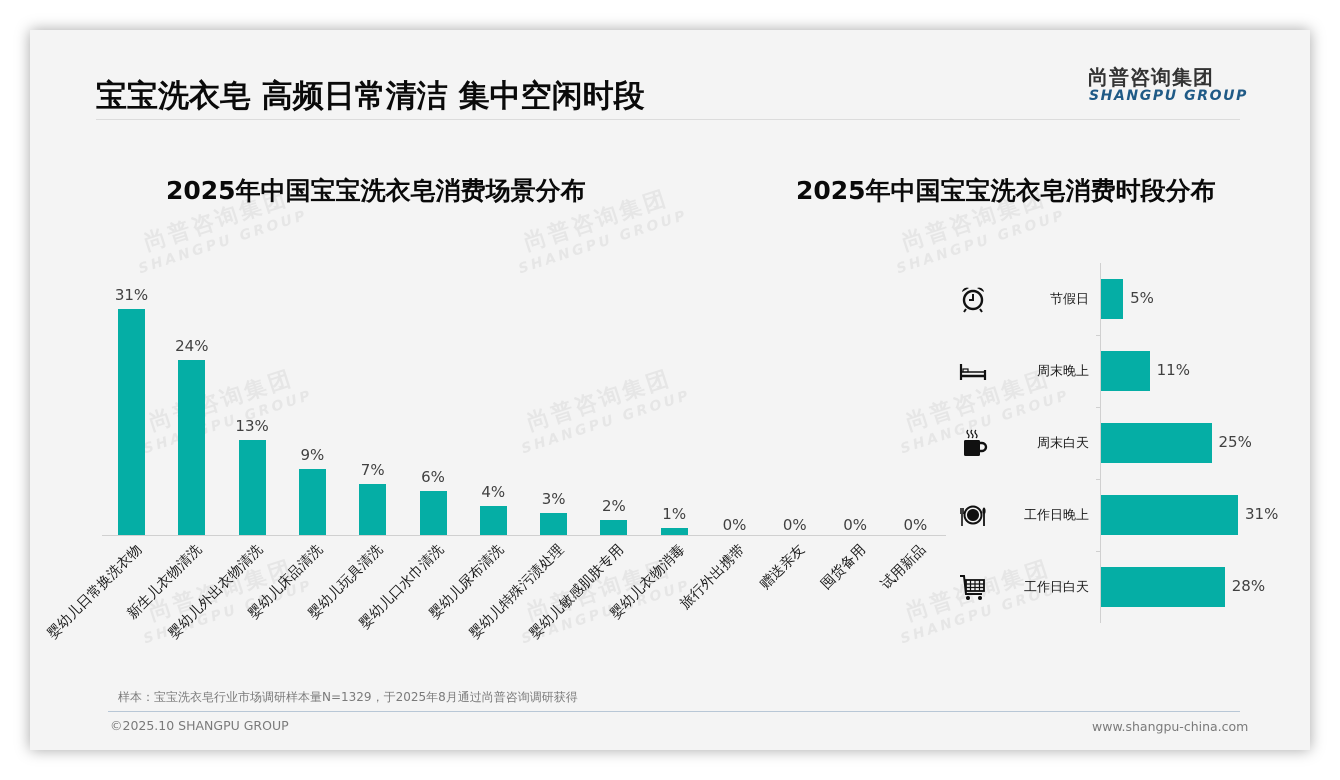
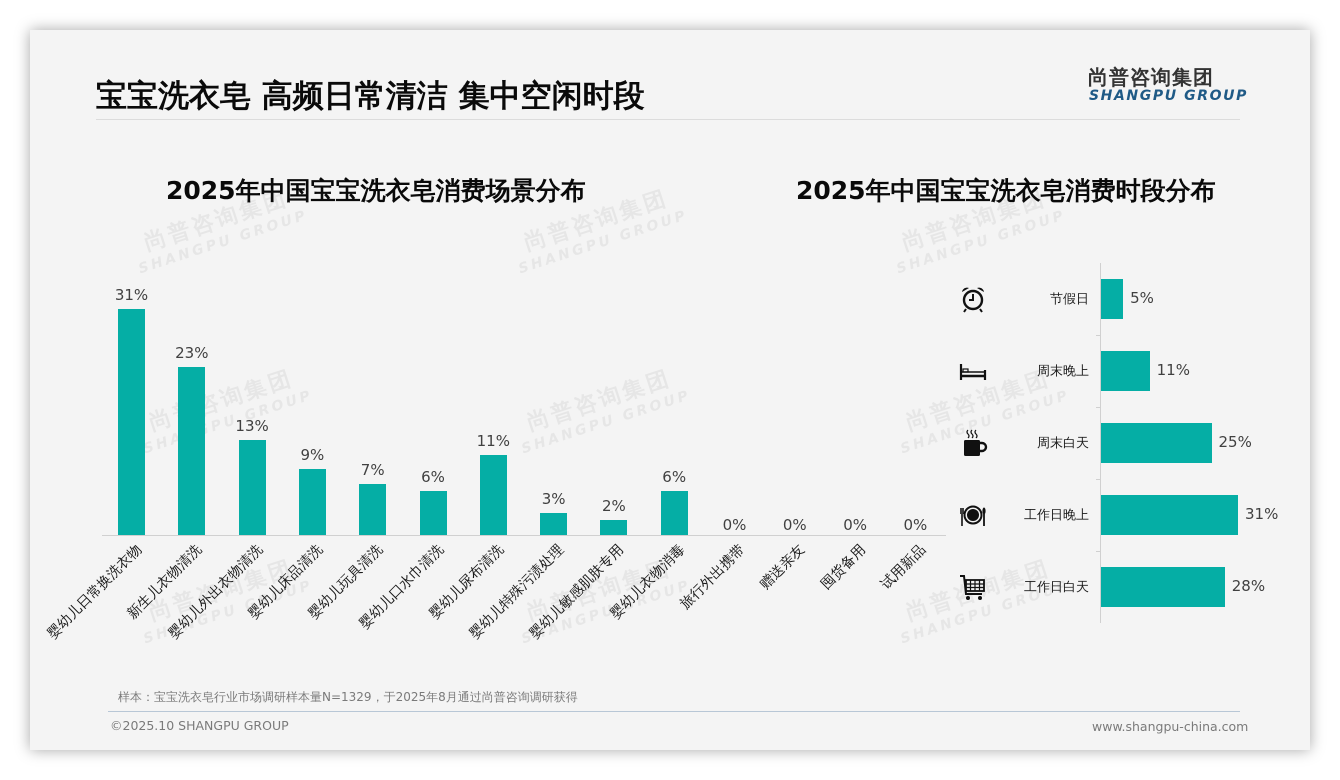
2025年中国宝宝洗衣皂消费场景分布/新生儿衣物清洗: 24% -> 23%
2025年中国宝宝洗衣皂消费场景分布/婴幼儿尿布清洗: 4% -> 11%
2025年中国宝宝洗衣皂消费场景分布/婴幼儿衣物消毒: 1% -> 6%
